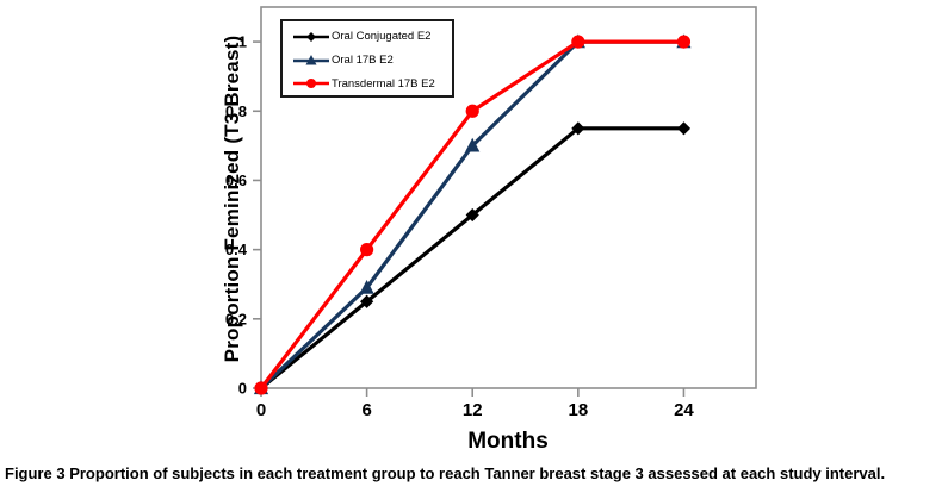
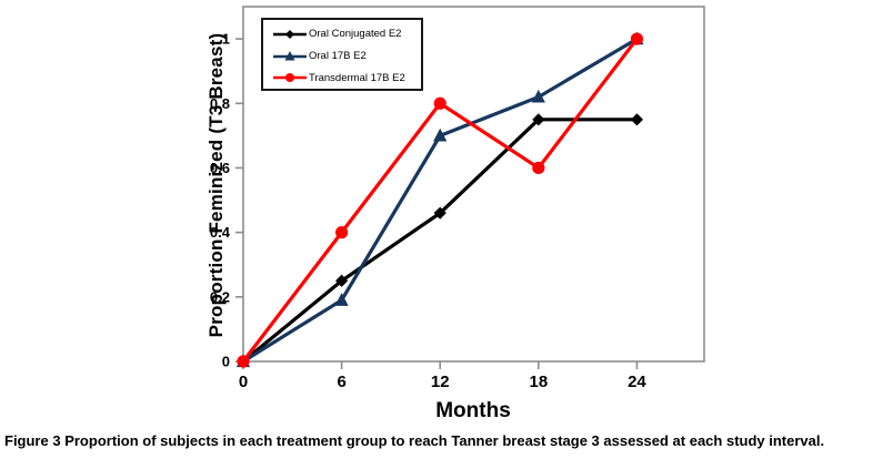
Oral 17B E2/6: 0.29 -> 0.19
Oral Conjugated E2/12: 0.50 -> 0.46
Oral 17B E2/18: 1.00 -> 0.82
Transdermal 17B E2/18: 1.0 -> 0.6
